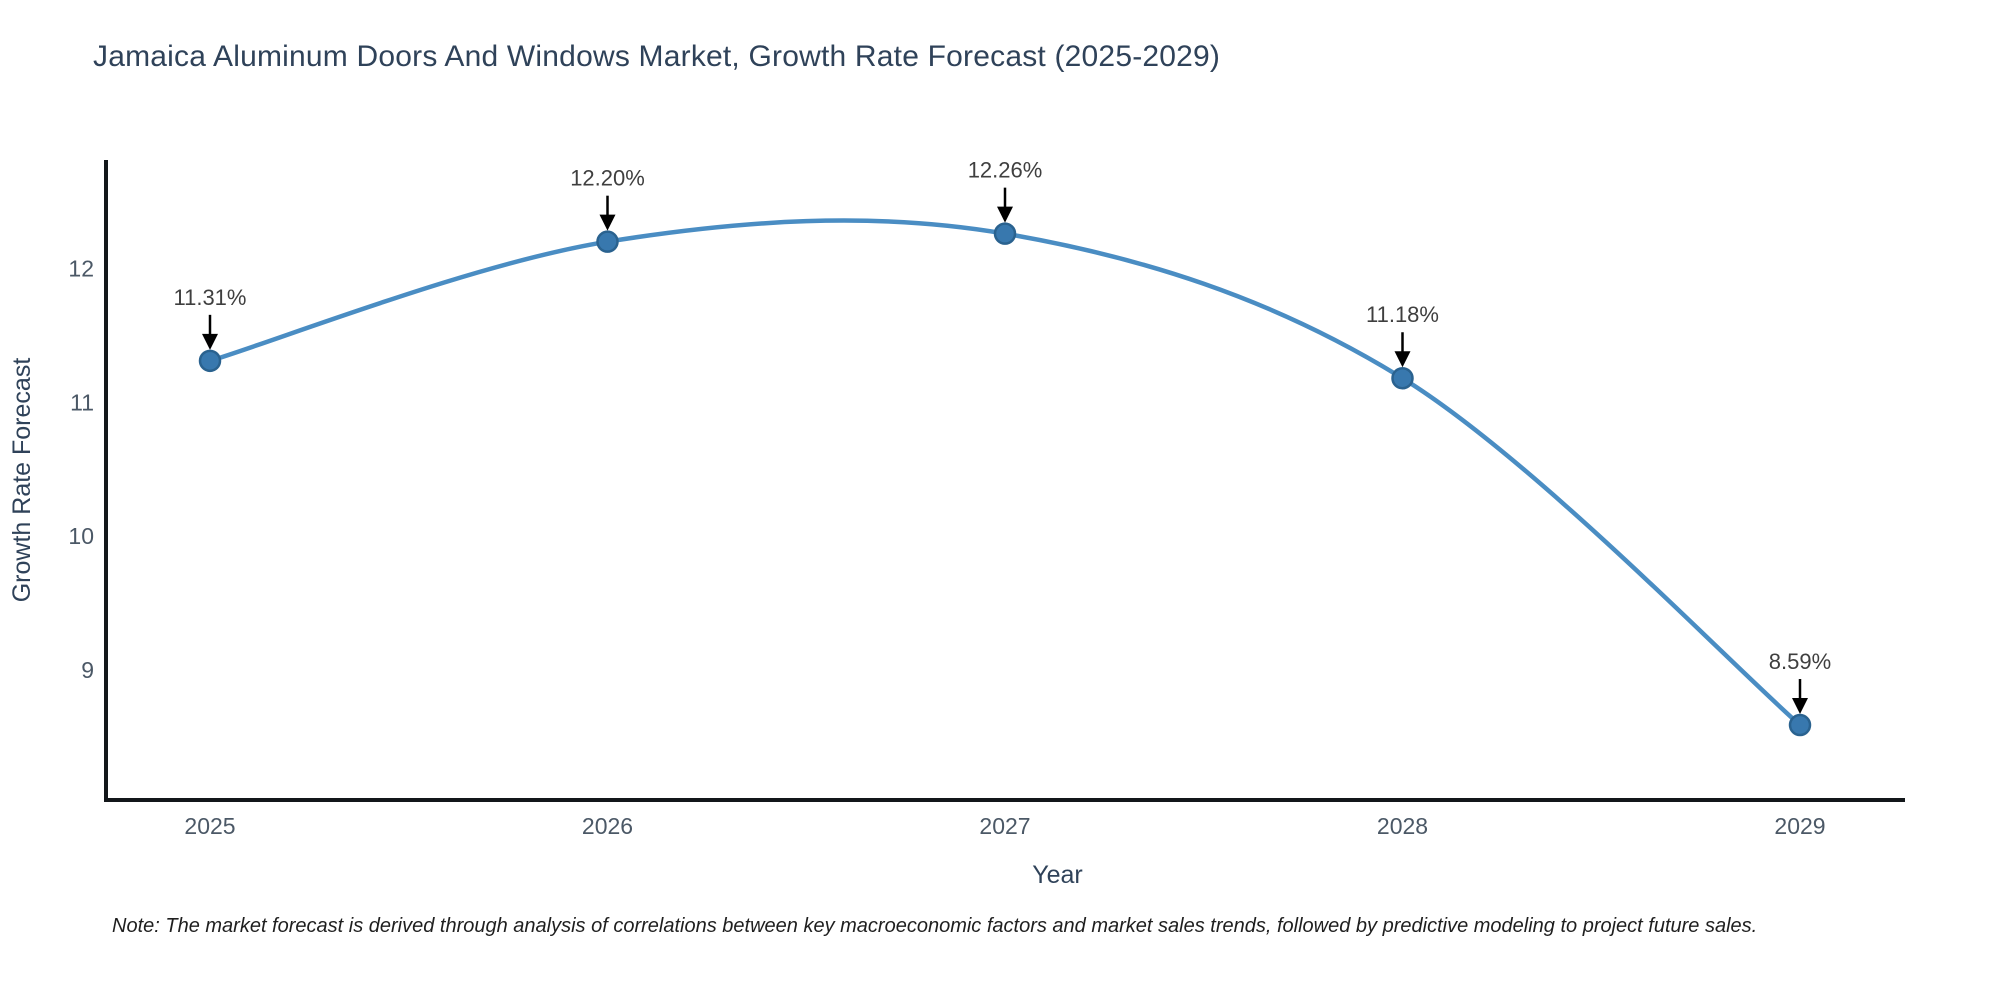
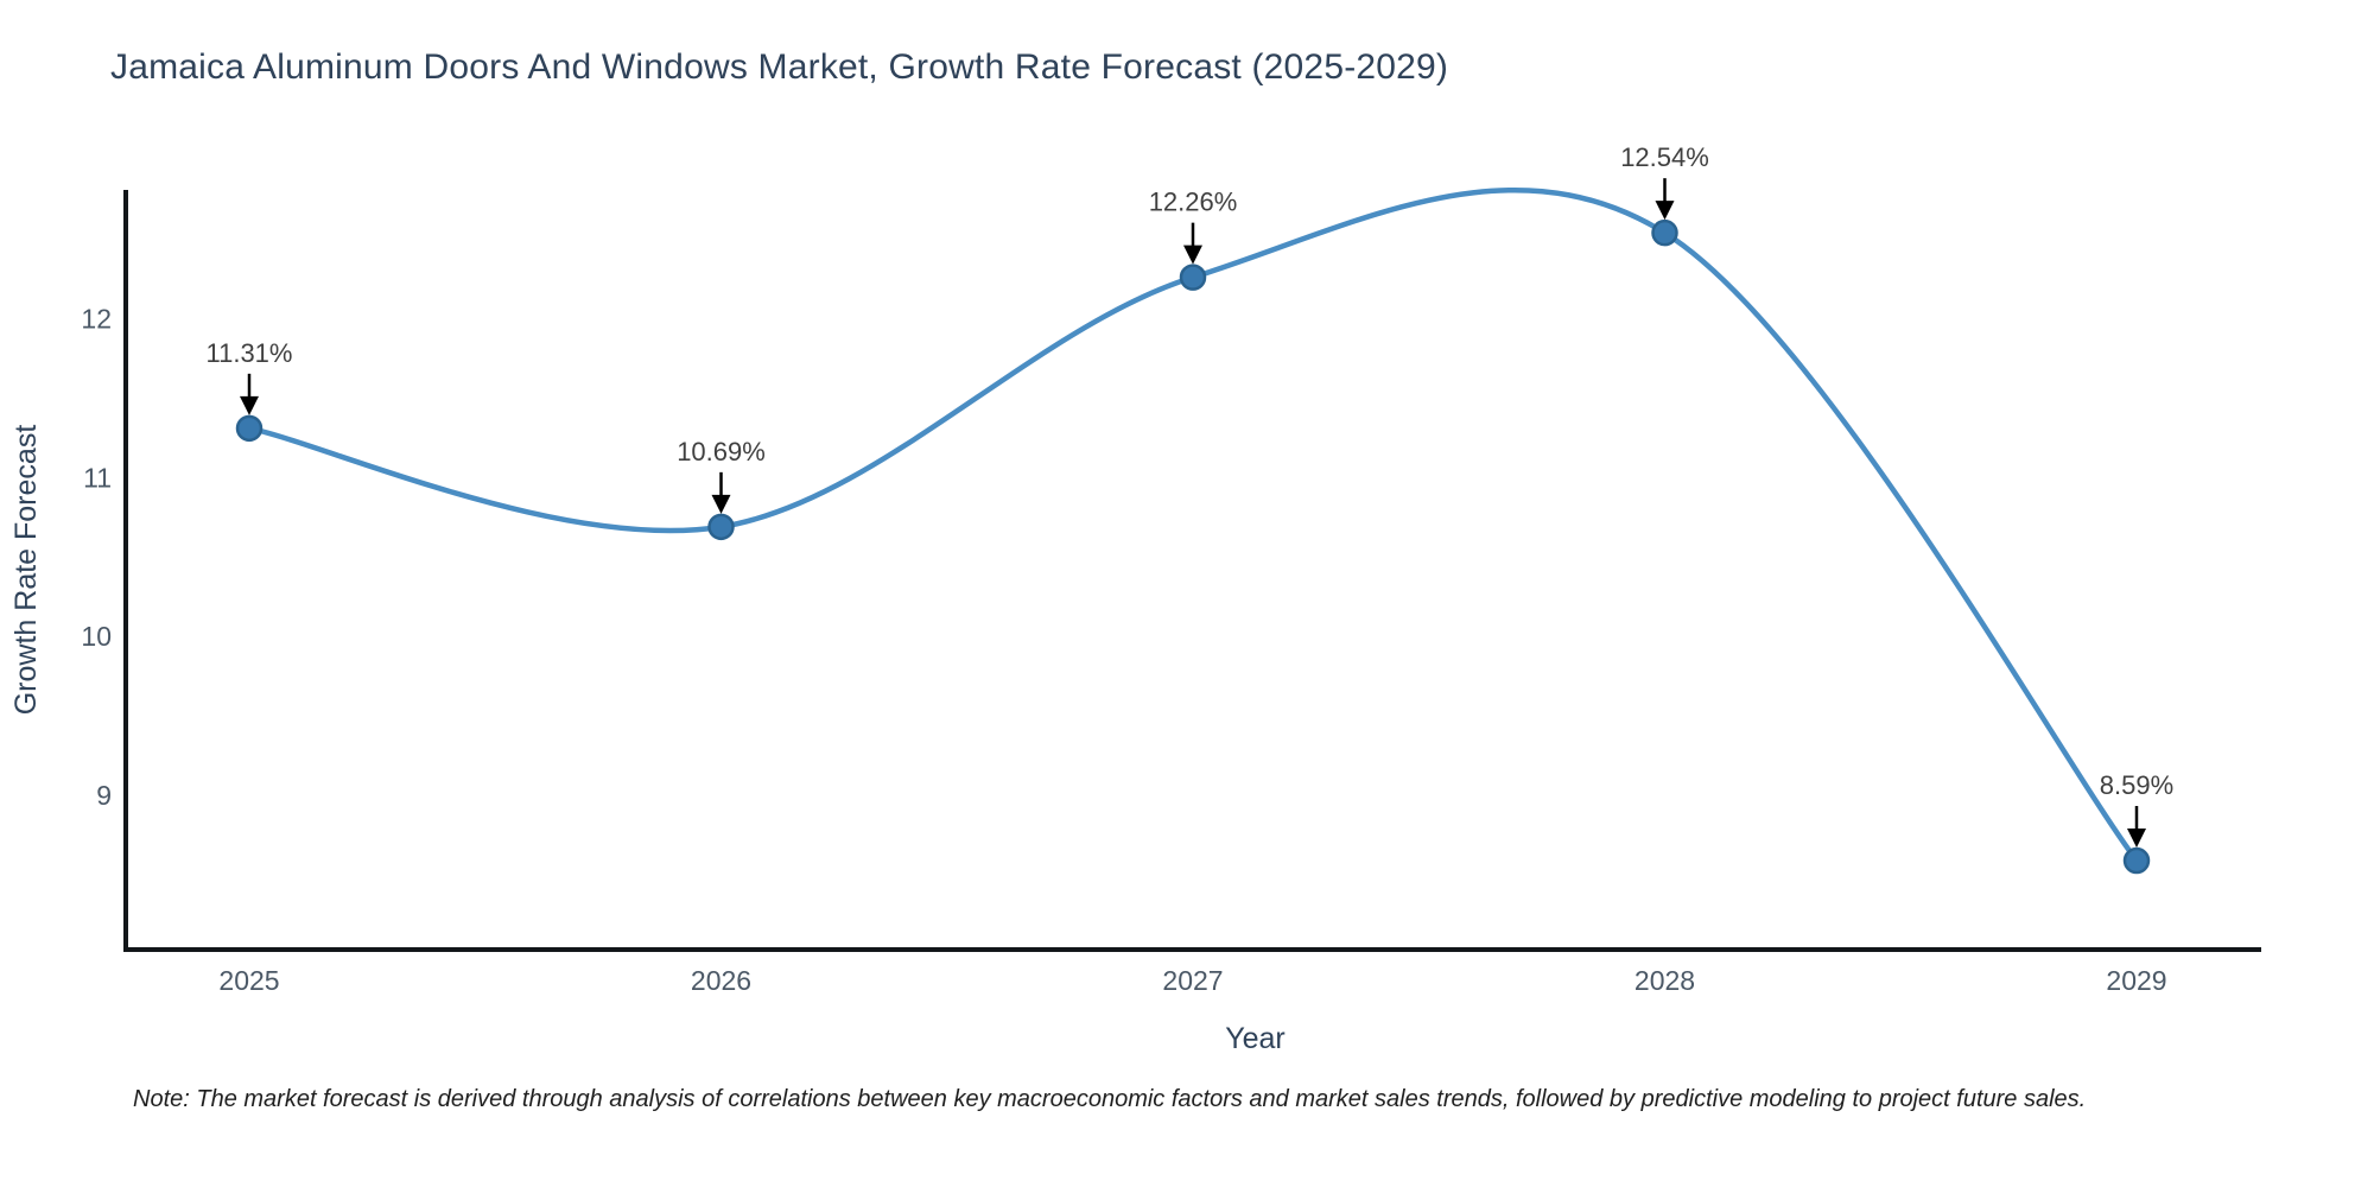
2026: 12.20% -> 10.69%
2028: 11.18% -> 12.54%
